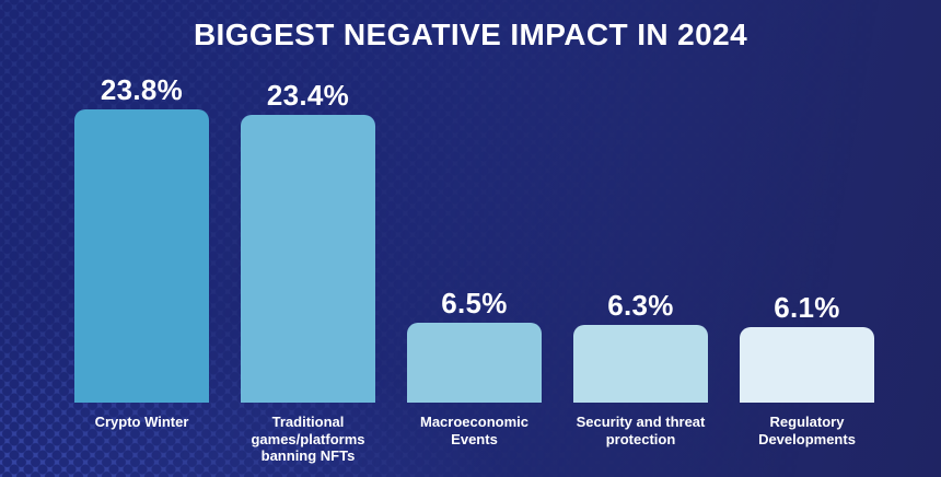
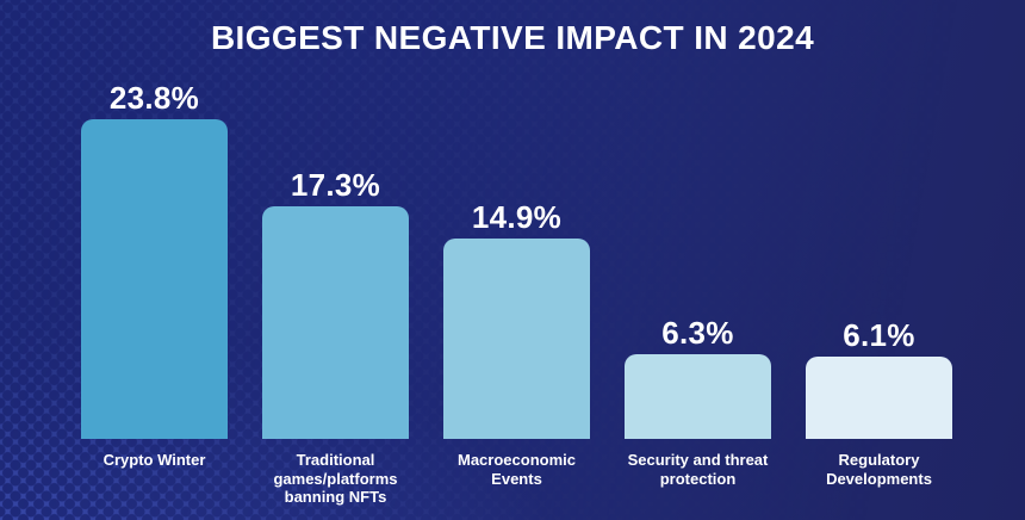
Traditional games/platforms banning NFTs: 23.4% -> 17.3%
Macroeconomic Events: 6.5% -> 14.9%
